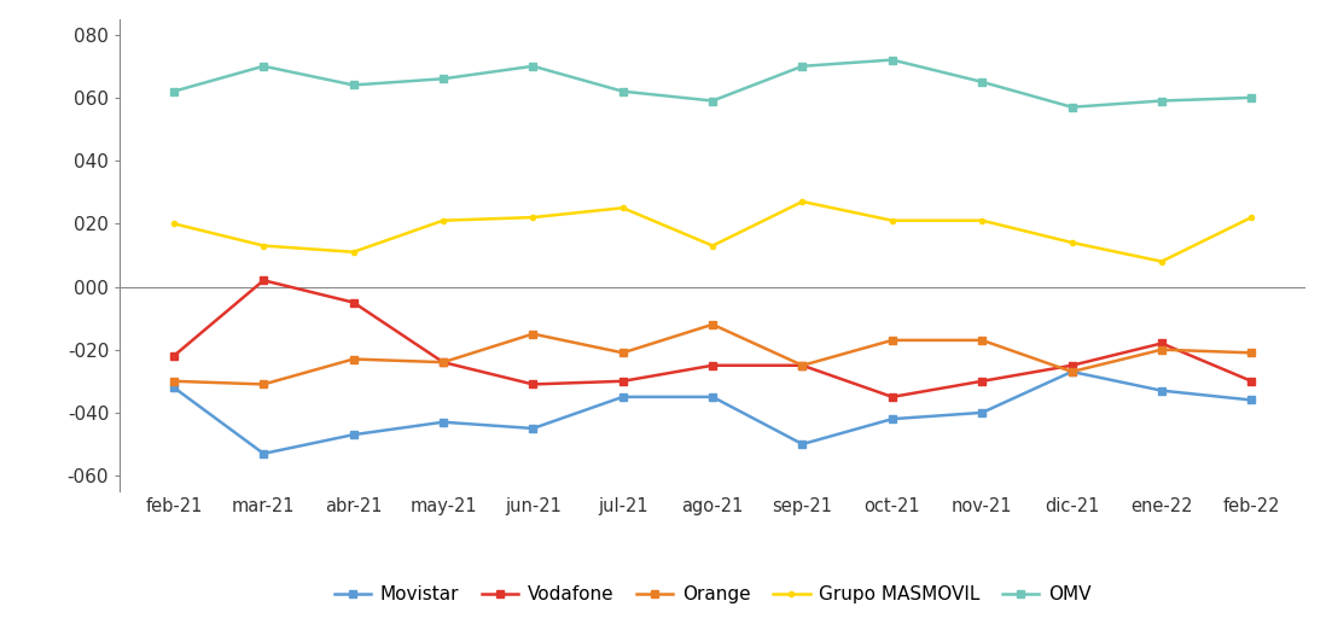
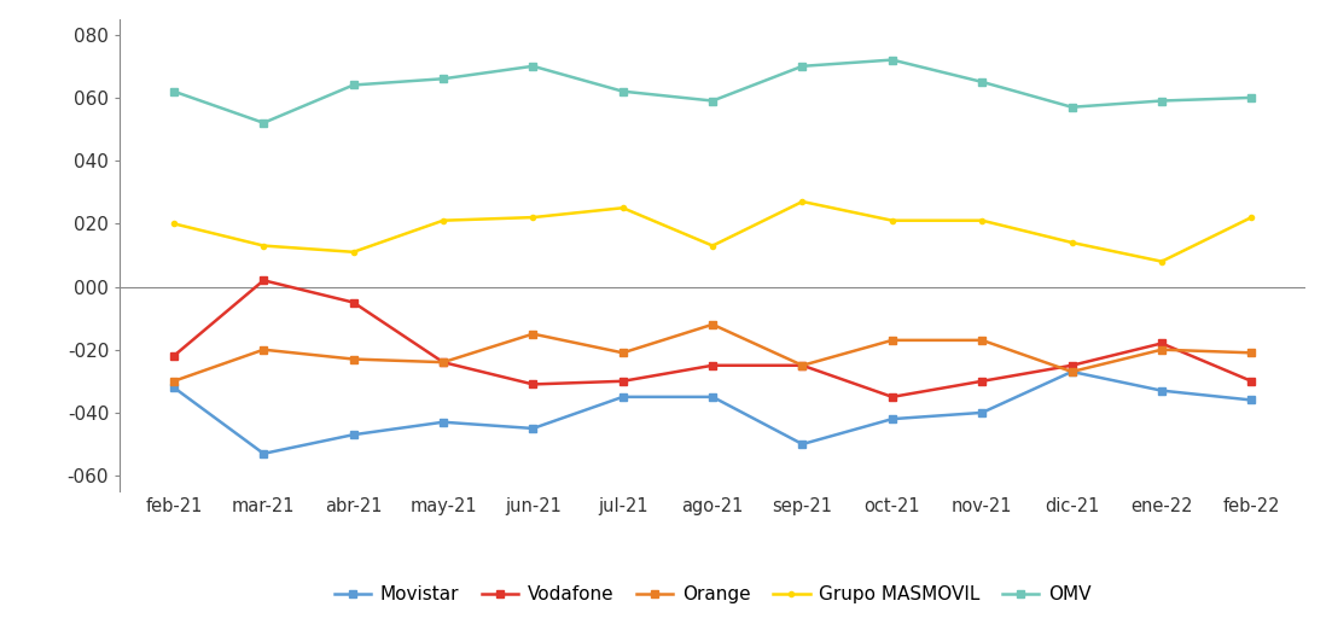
Orange/mar-21: -31 -> -20
OMV/mar-21: 70 -> 52
